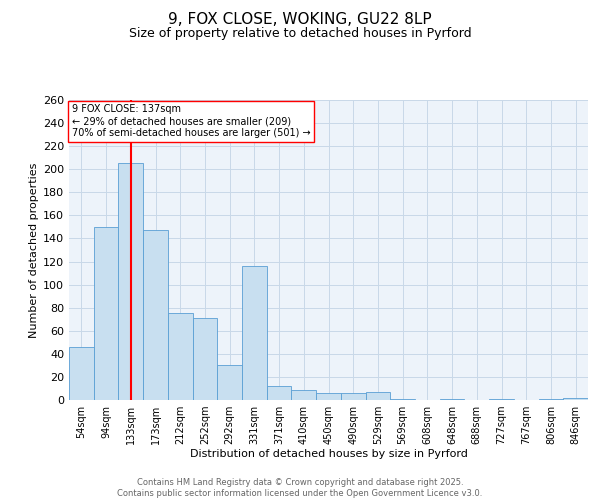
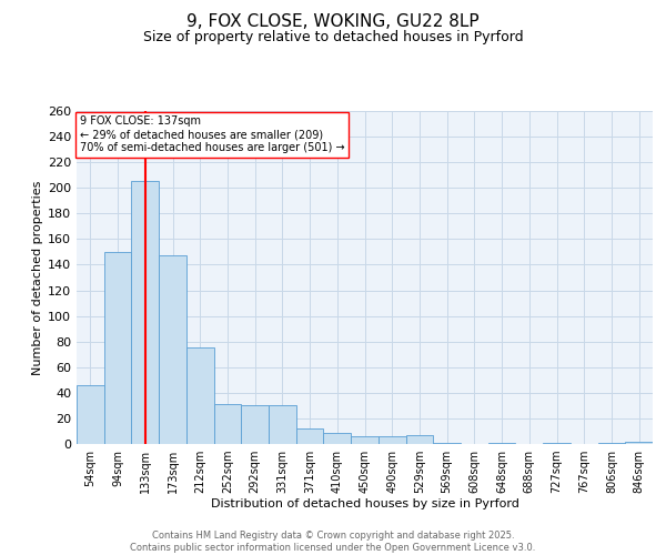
252sqm: 71 -> 31
331sqm: 116 -> 30
